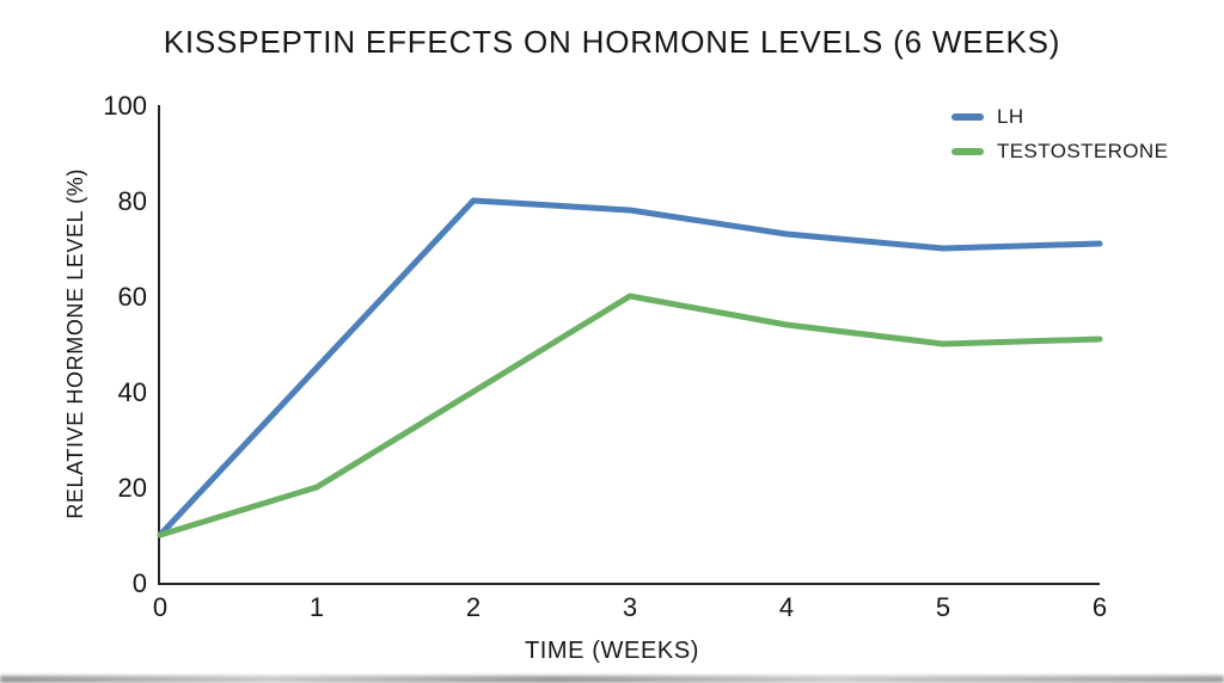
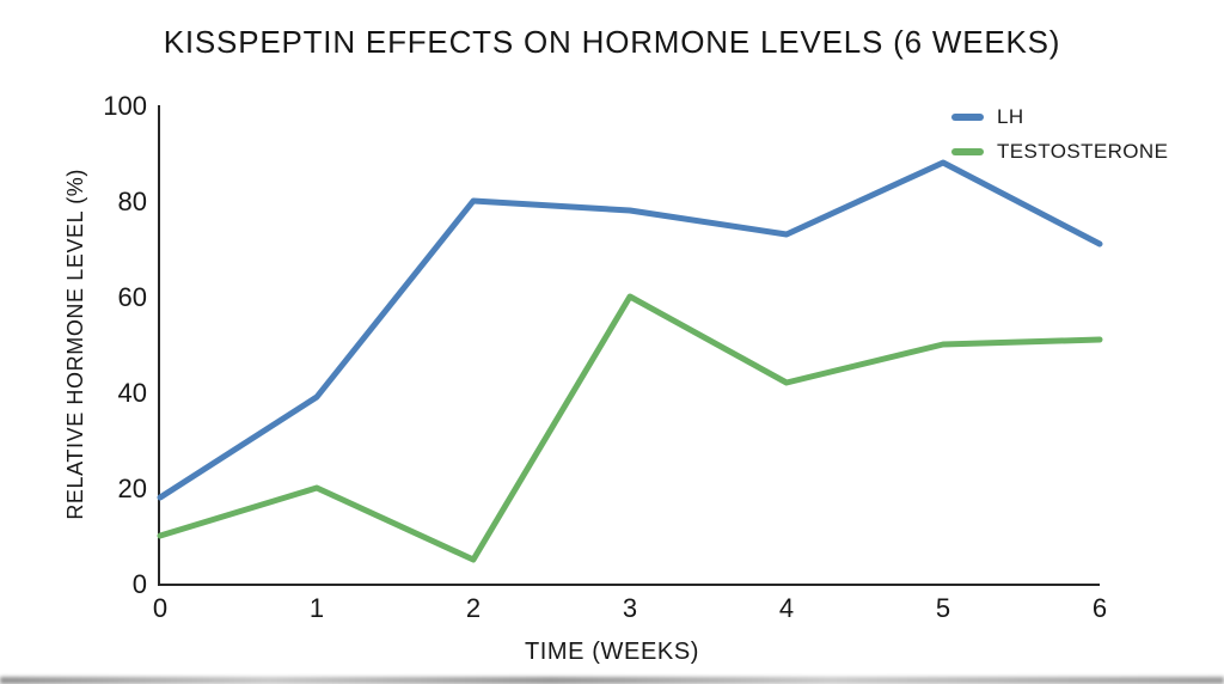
LH/0: 10 -> 18
LH/1: 45 -> 39
TESTOSTERONE/2: 40 -> 5
TESTOSTERONE/4: 54 -> 42
LH/5: 70 -> 88
